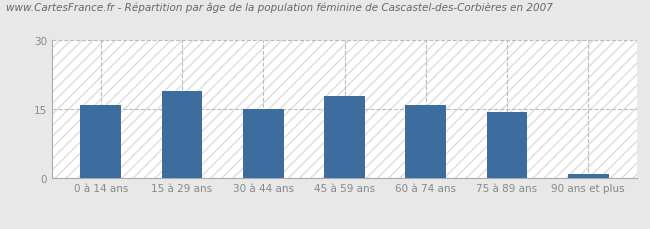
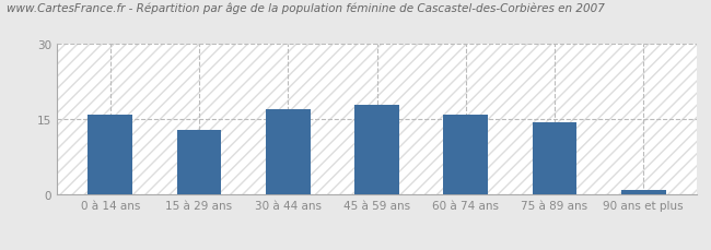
15 à 29 ans: 19.0 -> 13.0
30 à 44 ans: 15.0 -> 17.0
